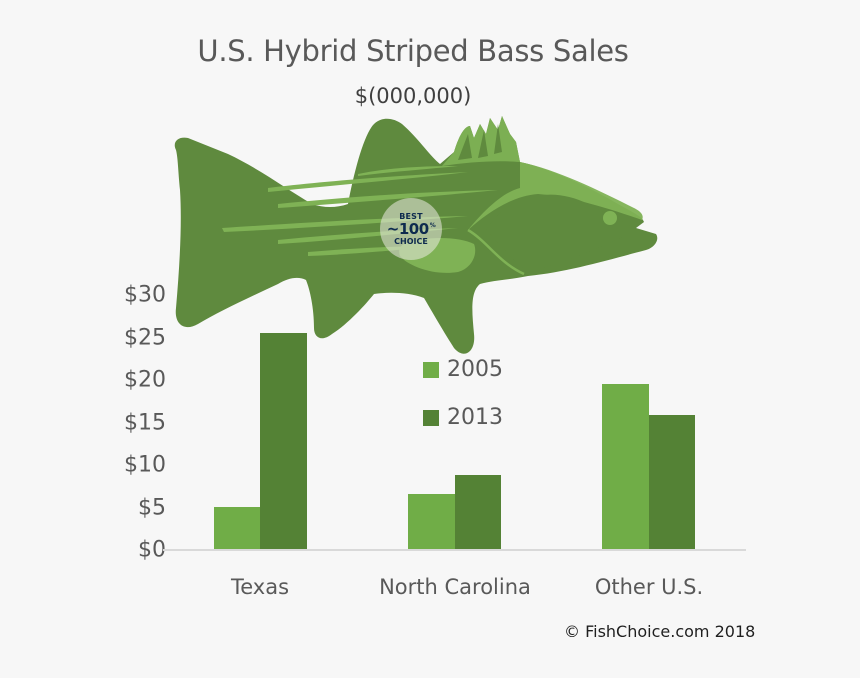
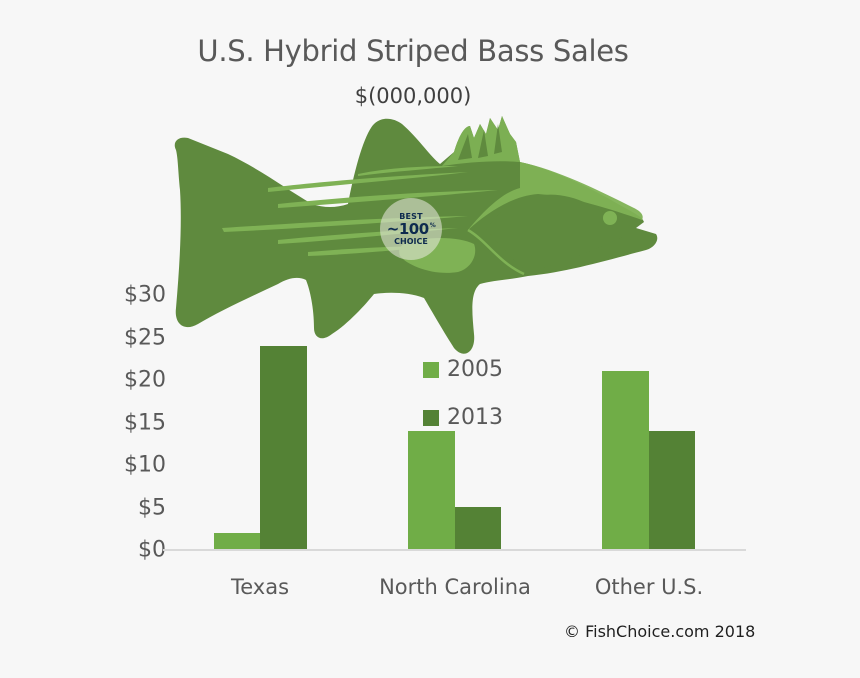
2005/Texas: $5 -> $2
2013/Texas: $26 -> $24
2005/North Carolina: $7 -> $14
2013/North Carolina: $9 -> $5
2005/Other U.S.: $20 -> $21
2013/Other U.S.: $16 -> $14
